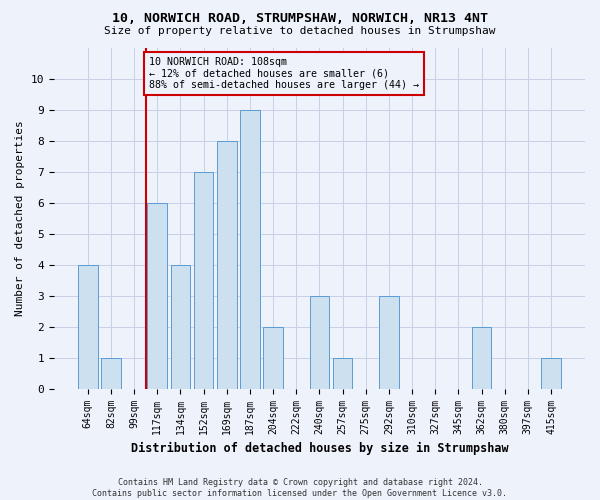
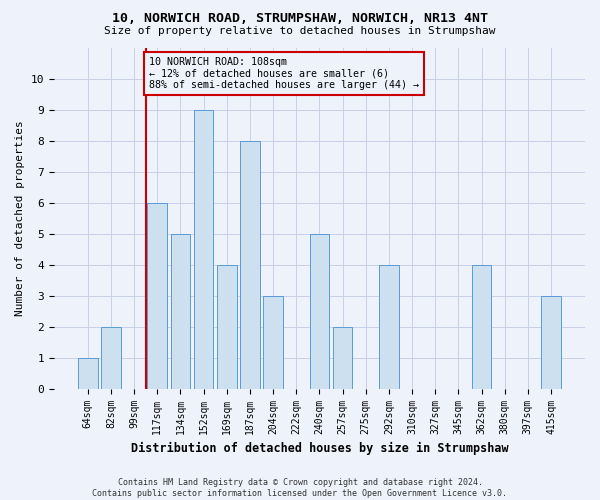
64sqm: 4 -> 1
82sqm: 1 -> 2
134sqm: 4 -> 5
152sqm: 7 -> 9
169sqm: 8 -> 4
187sqm: 9 -> 8
204sqm: 2 -> 3
240sqm: 3 -> 5
257sqm: 1 -> 2
292sqm: 3 -> 4
362sqm: 2 -> 4
415sqm: 1 -> 3
